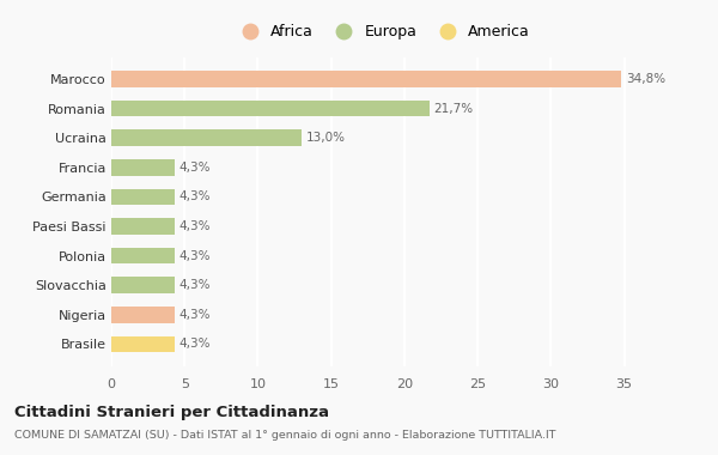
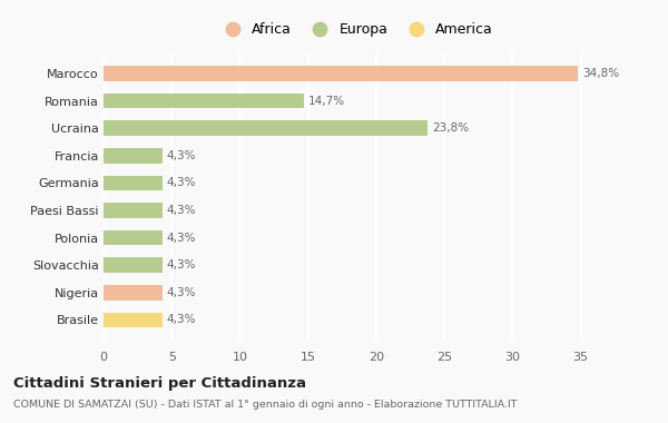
Romania: 21,7% -> 14,7%
Ucraina: 13,0% -> 23,8%
